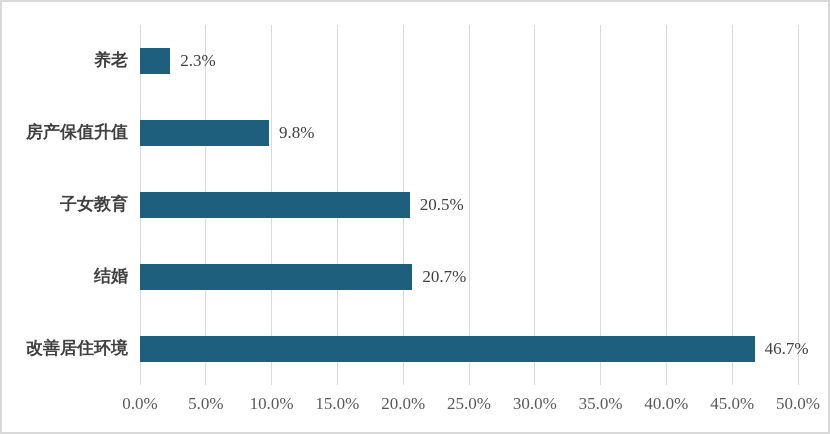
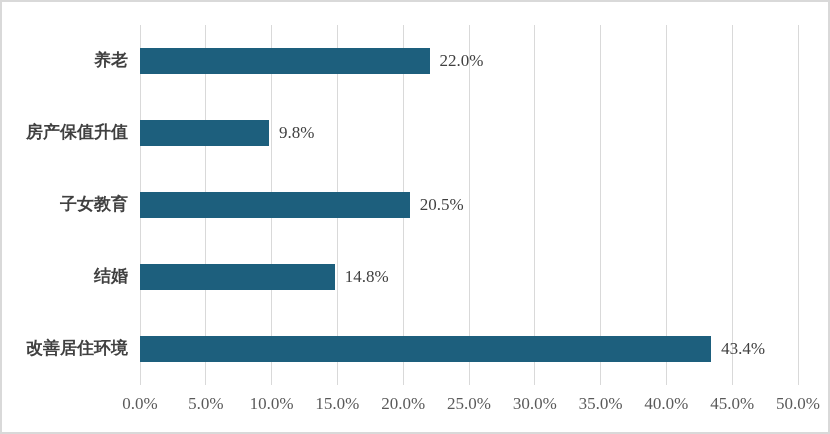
养老: 2.3% -> 22.0%
结婚: 20.7% -> 14.8%
改善居住环境: 46.7% -> 43.4%
